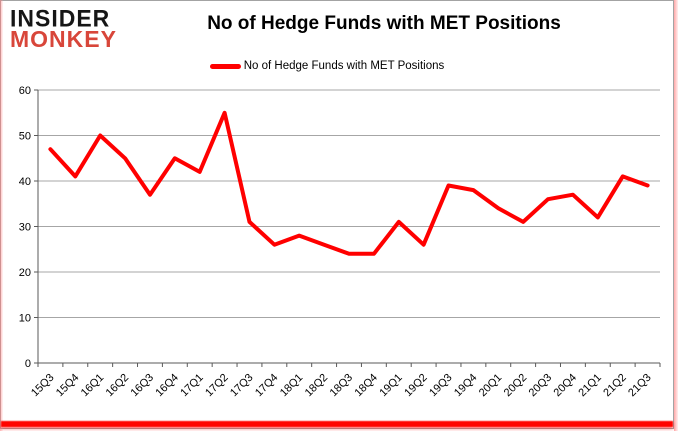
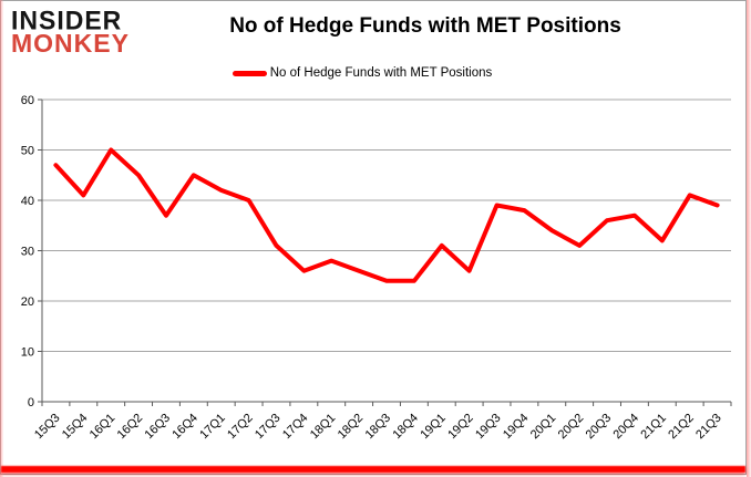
17Q2: 55 -> 40
